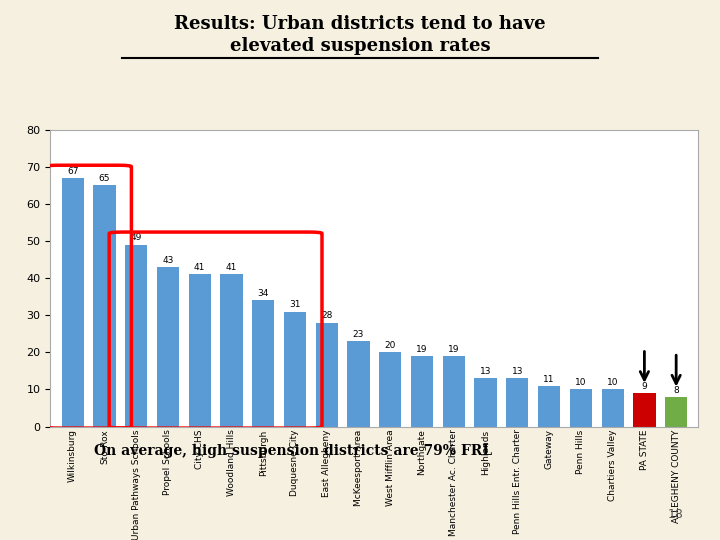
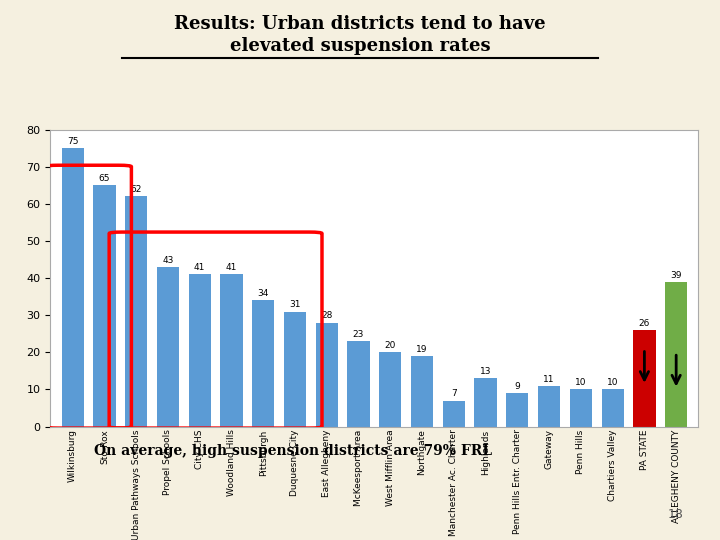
Wilkinsburg: 67 -> 75
Urban Pathways Schools: 49 -> 62
Manchester Ac. Charter: 19 -> 7
Penn Hills Entr. Charter: 13 -> 9
PA STATE: 9 -> 26
ALLEGHENY COUNTY: 8 -> 39
